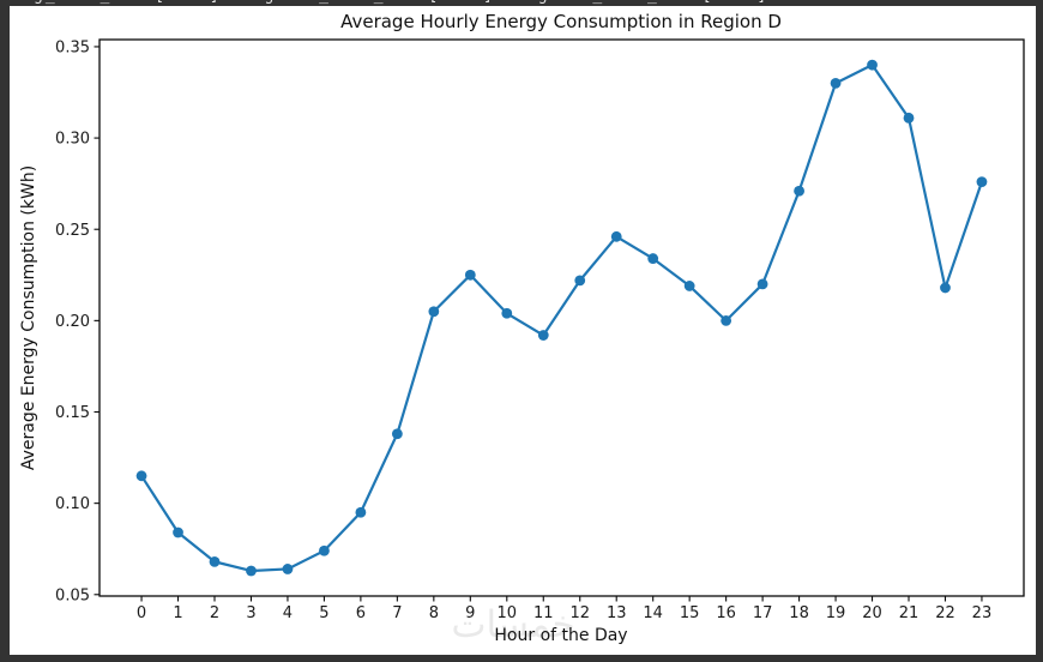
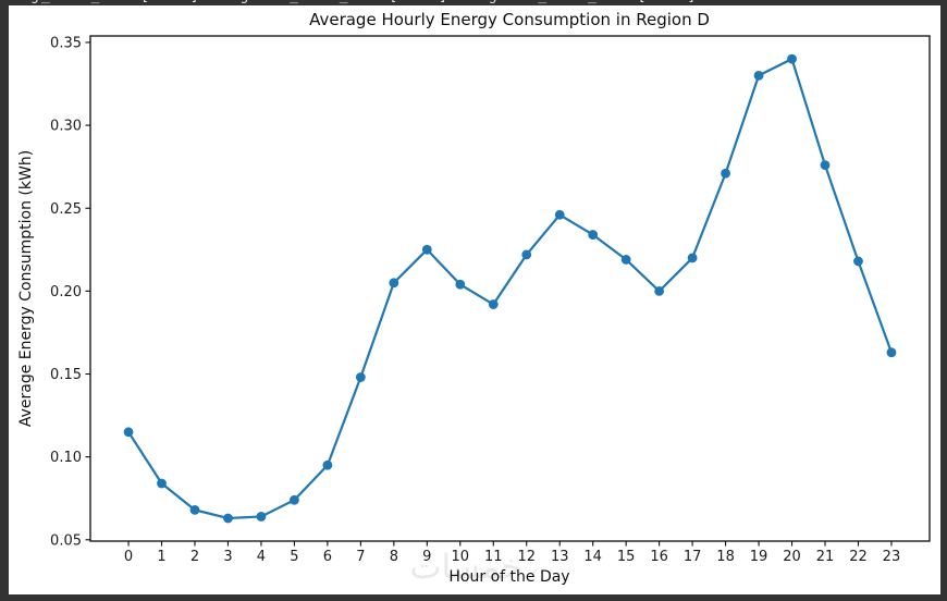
7: 0.138 -> 0.148
21: 0.311 -> 0.276
23: 0.276 -> 0.163
